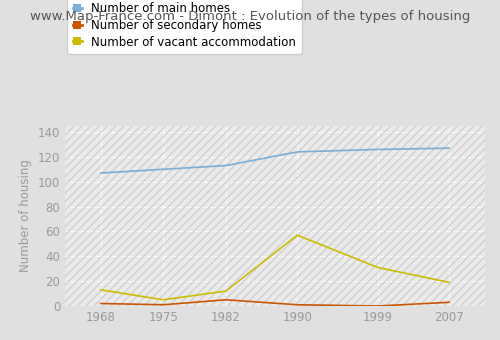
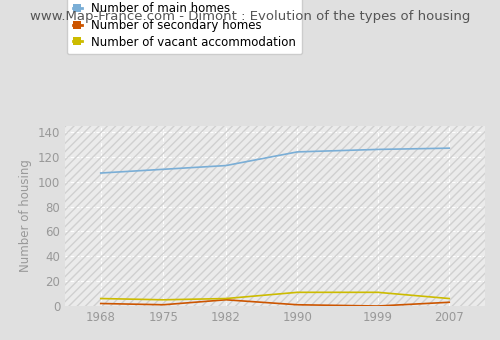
Number of vacant accommodation/1968: 13 -> 6
Number of vacant accommodation/1982: 12 -> 6
Number of vacant accommodation/1990: 57 -> 11
Number of vacant accommodation/1999: 31 -> 11
Number of vacant accommodation/2007: 19 -> 6
